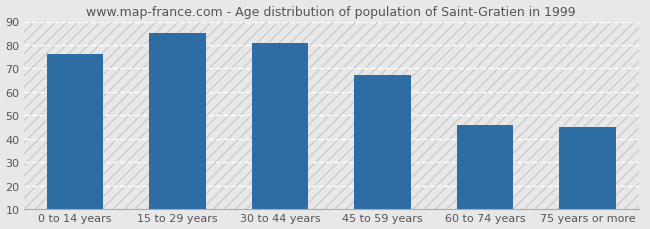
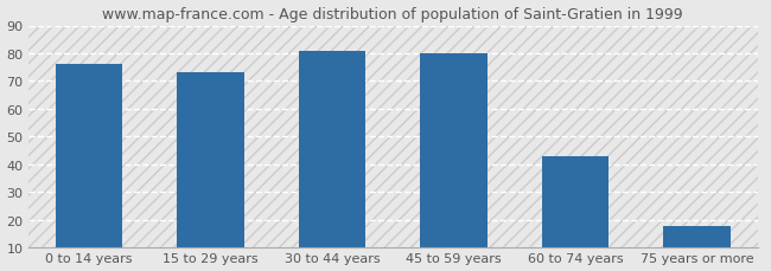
15 to 29 years: 85 -> 73
45 to 59 years: 67 -> 80
60 to 74 years: 46 -> 43
75 years or more: 45 -> 18
